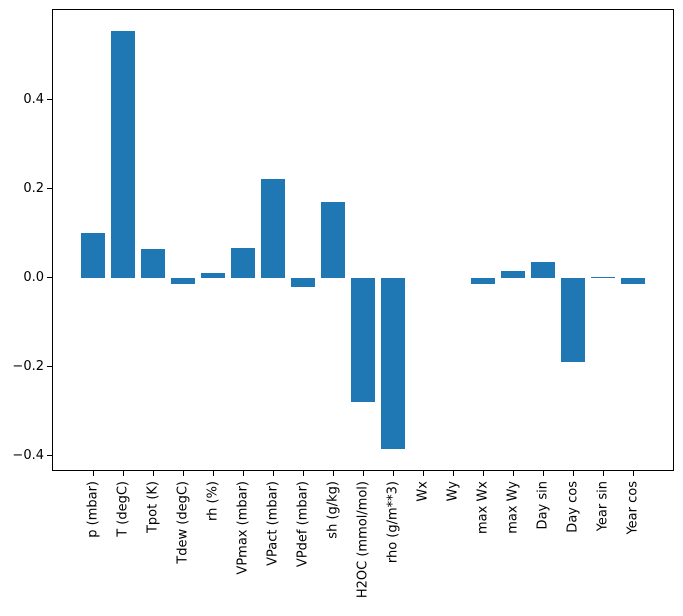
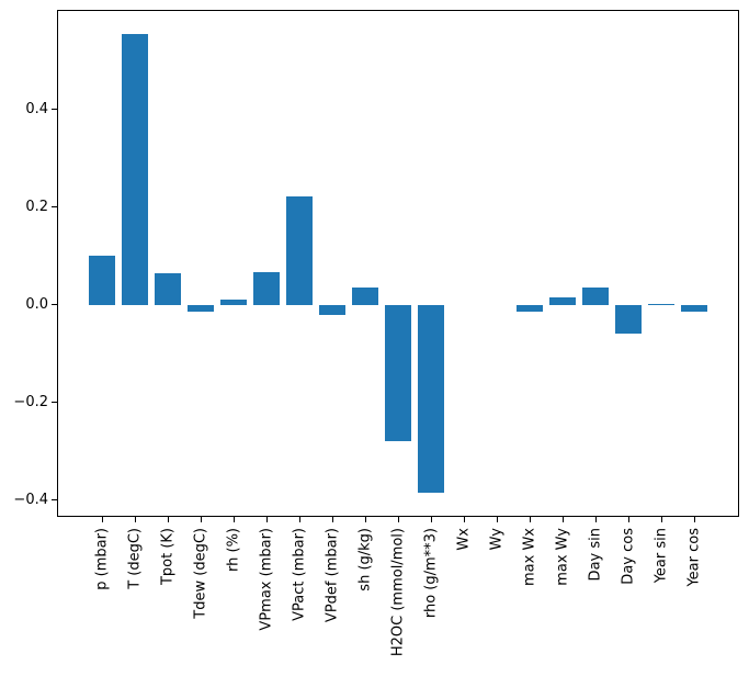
sh (g/kg): 0.17 -> 0.04
Day cos: -0.19 -> -0.06
